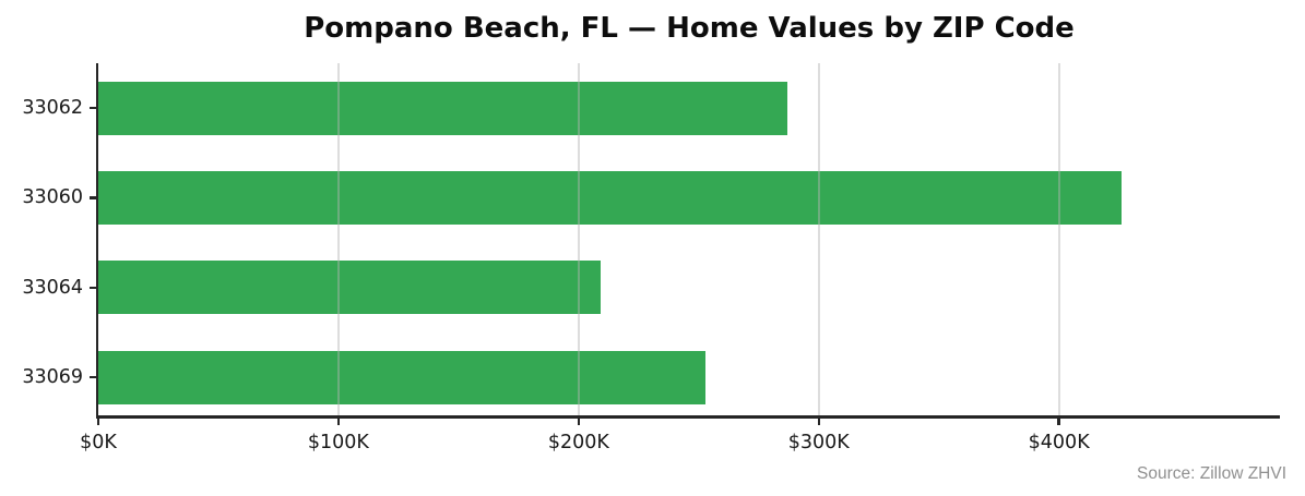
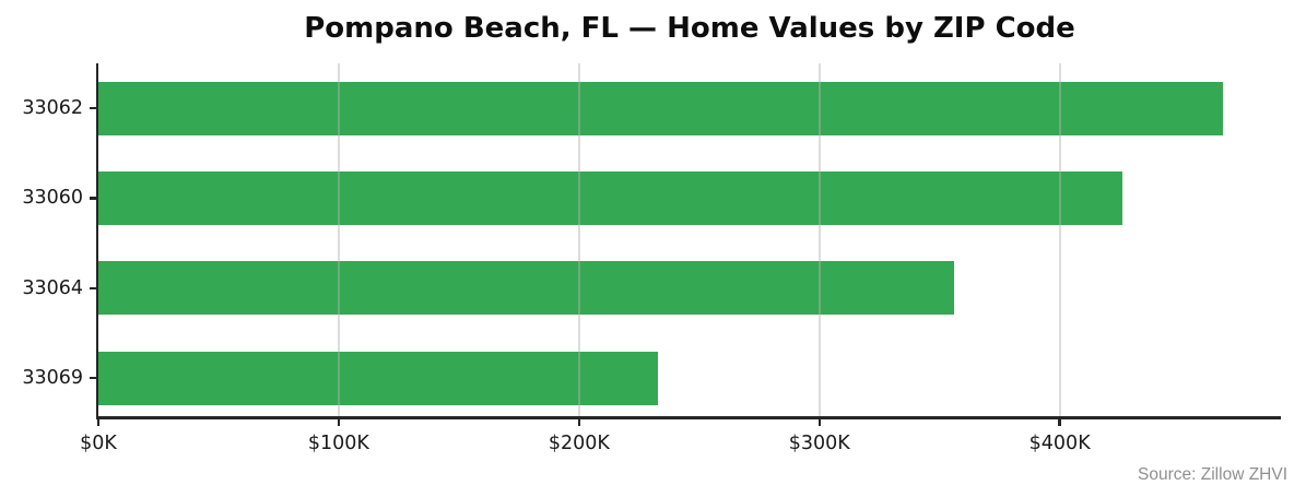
33062: $287K -> $468K
33064: $209K -> $356K
33069: $253K -> $233K
